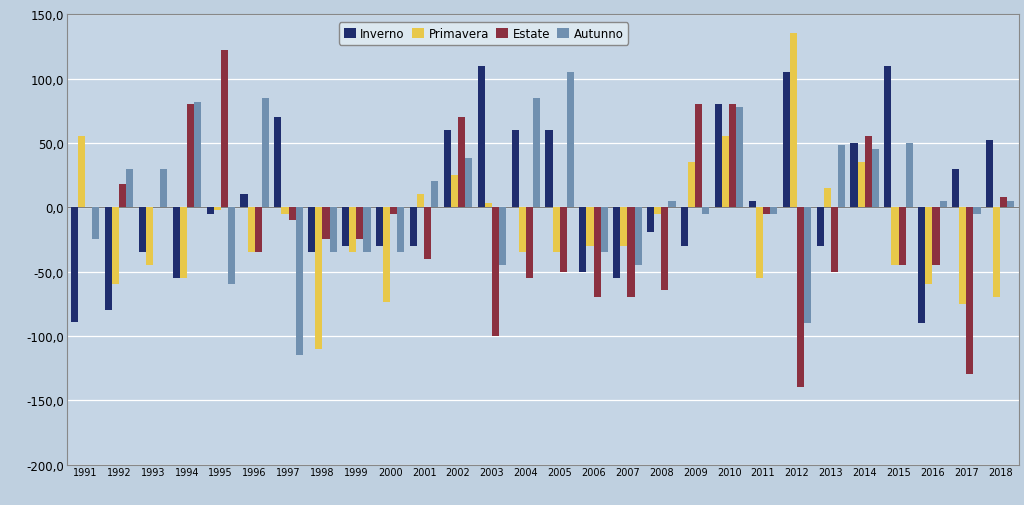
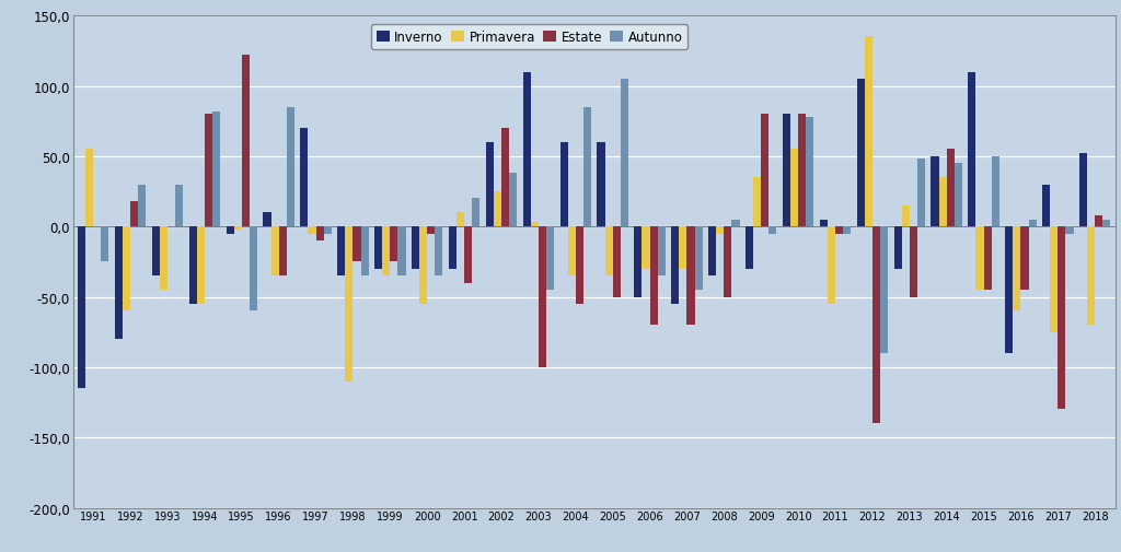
Inverno/1991: -89 -> -115
Autunno/1997: -115 -> -5
Primavera/2000: -74 -> -55
Inverno/2008: -19 -> -35
Estate/2008: -64 -> -50
